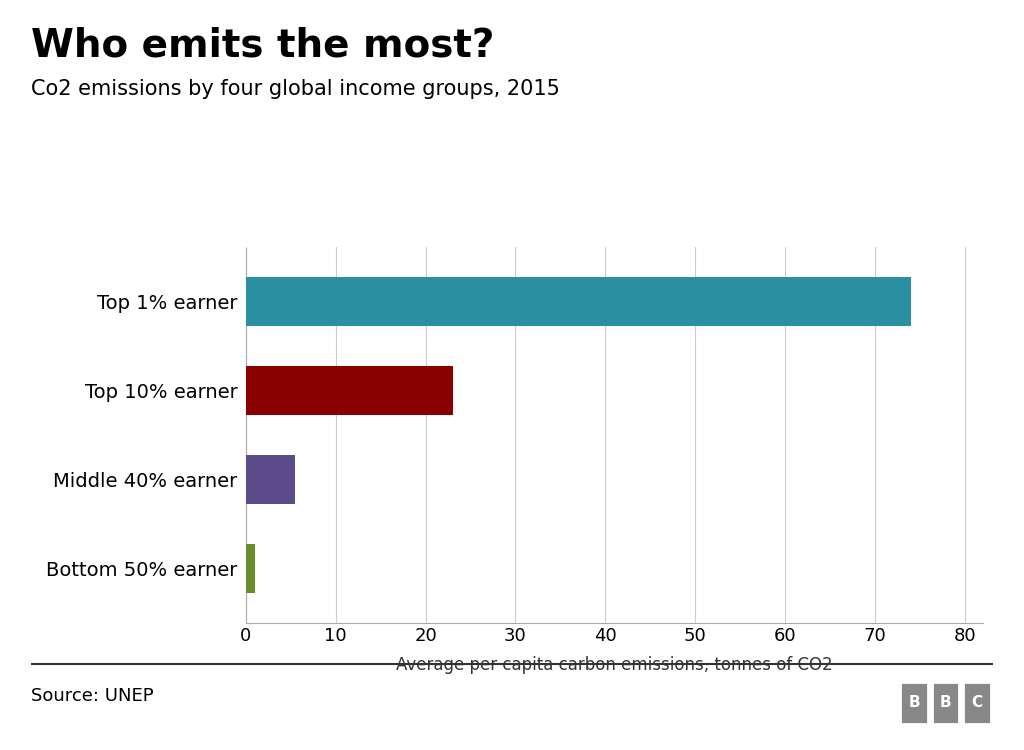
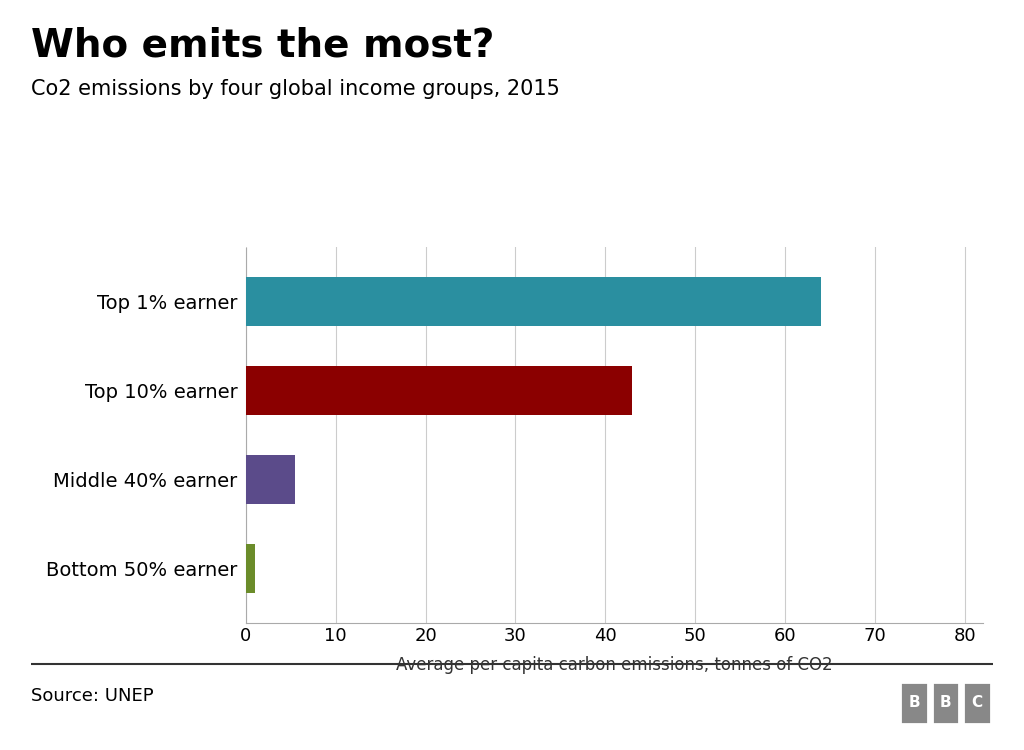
Top 1% earner: 74.0 -> 64.0
Top 10% earner: 23.0 -> 43.0
